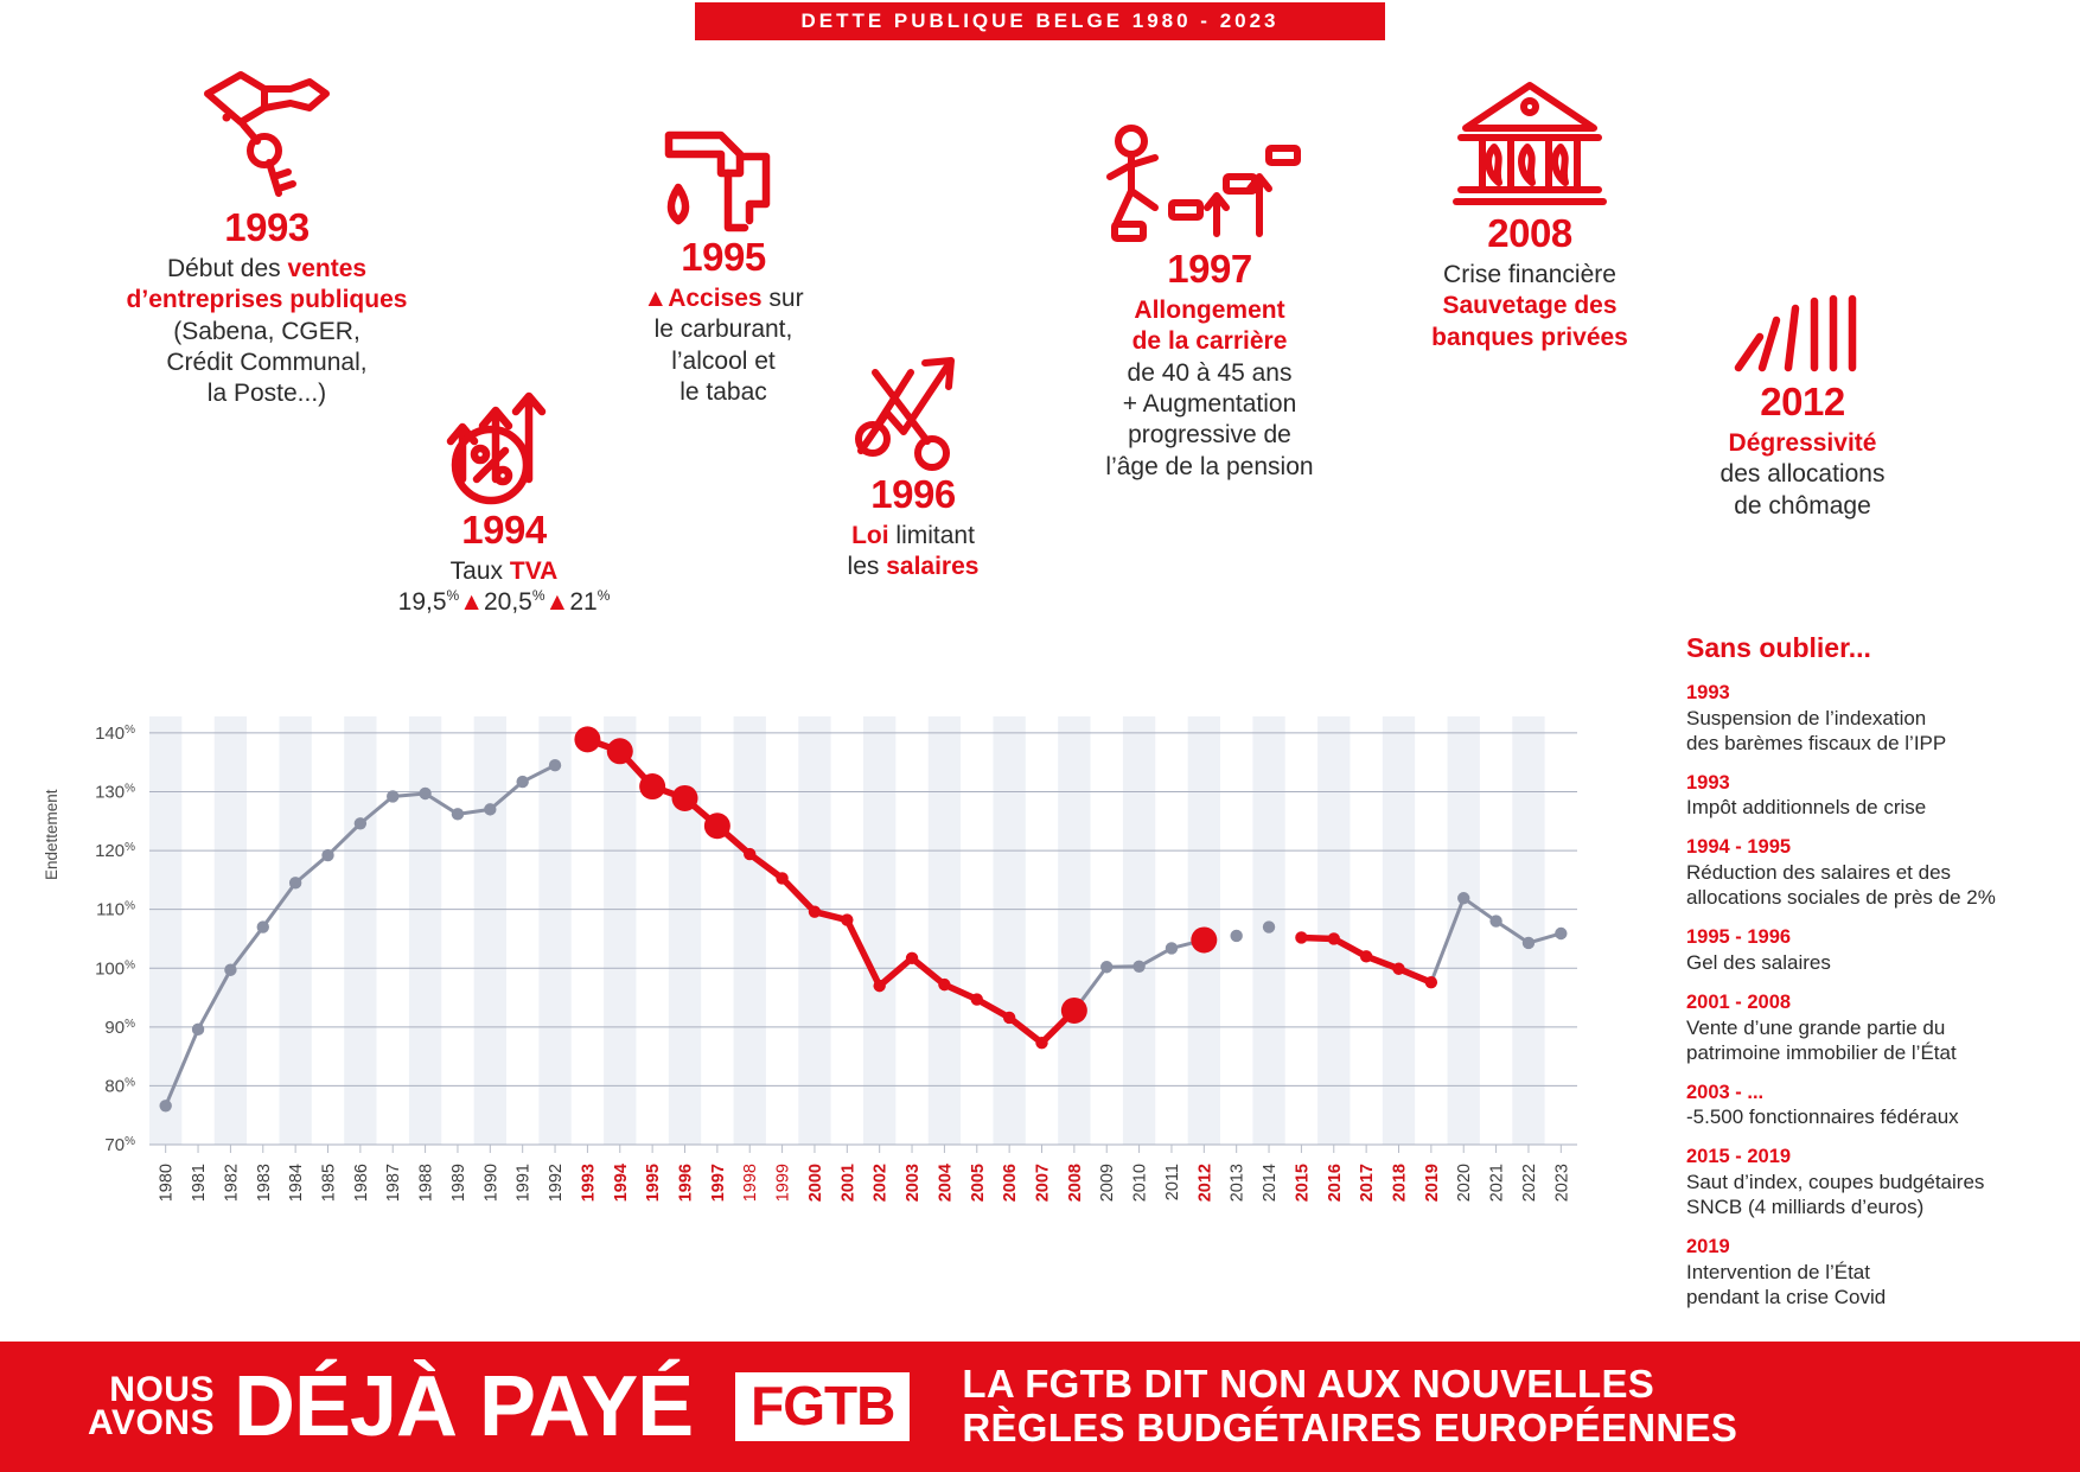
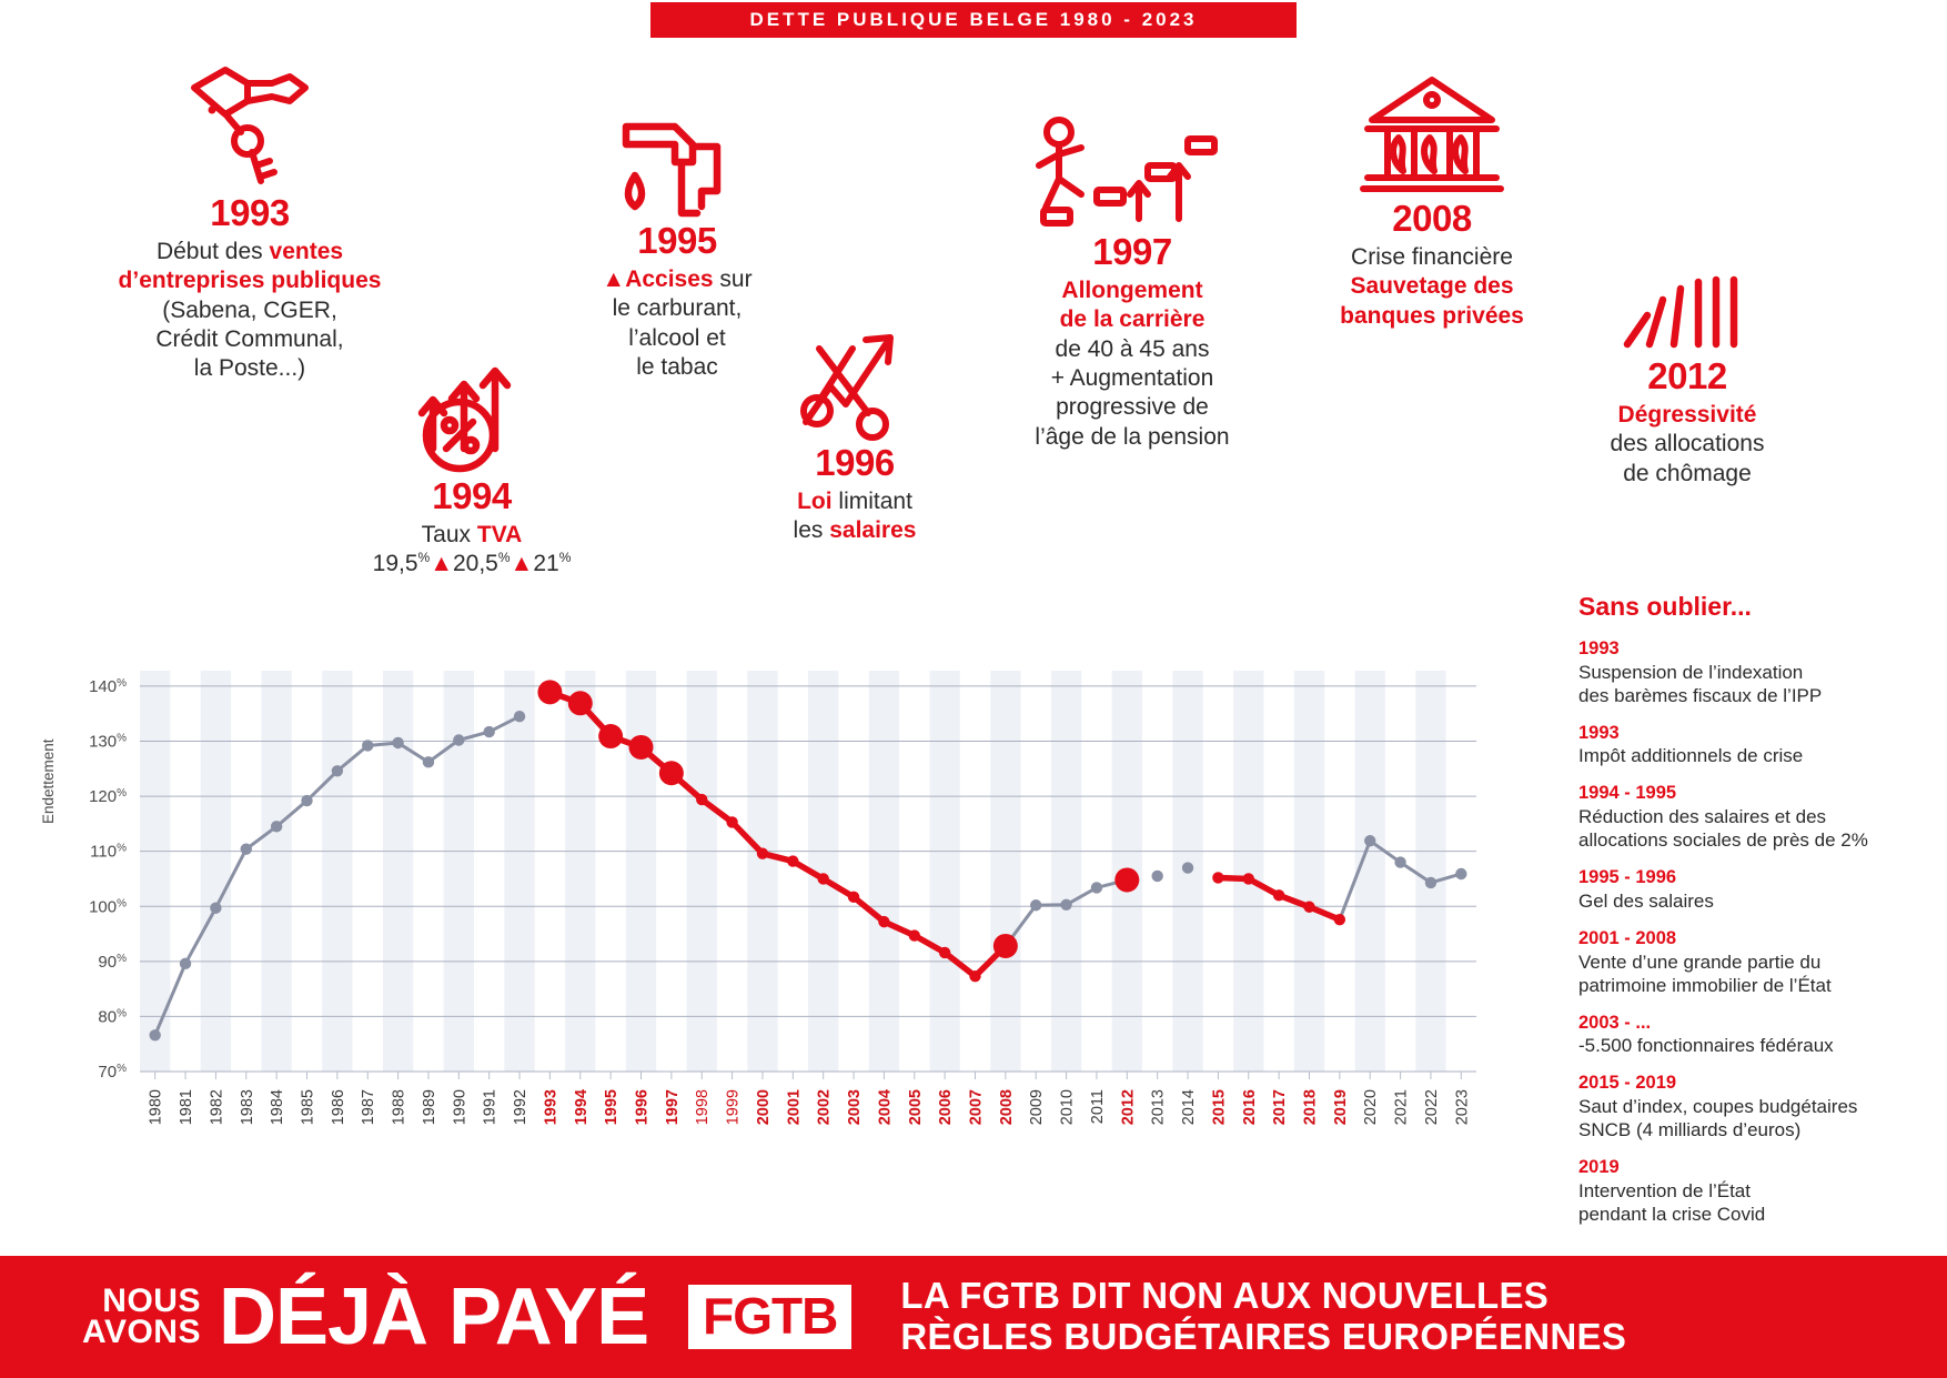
1983: 107 -> 110
1990: 127 -> 130
2002: 97 -> 105
